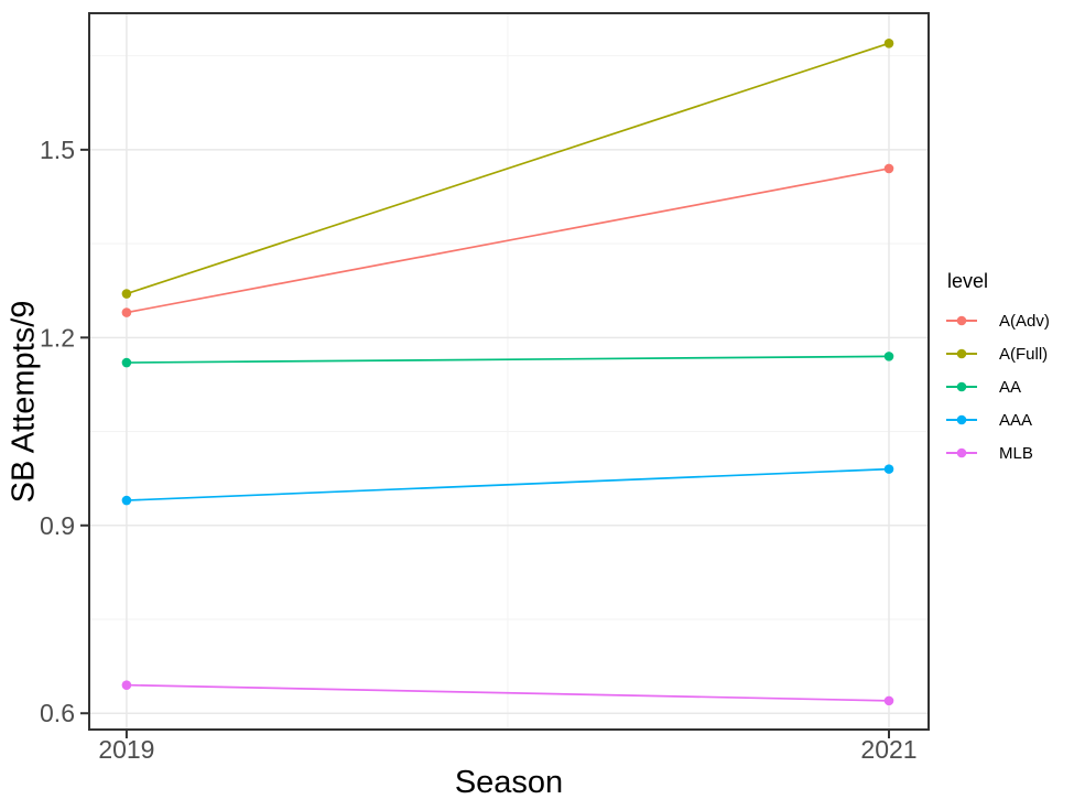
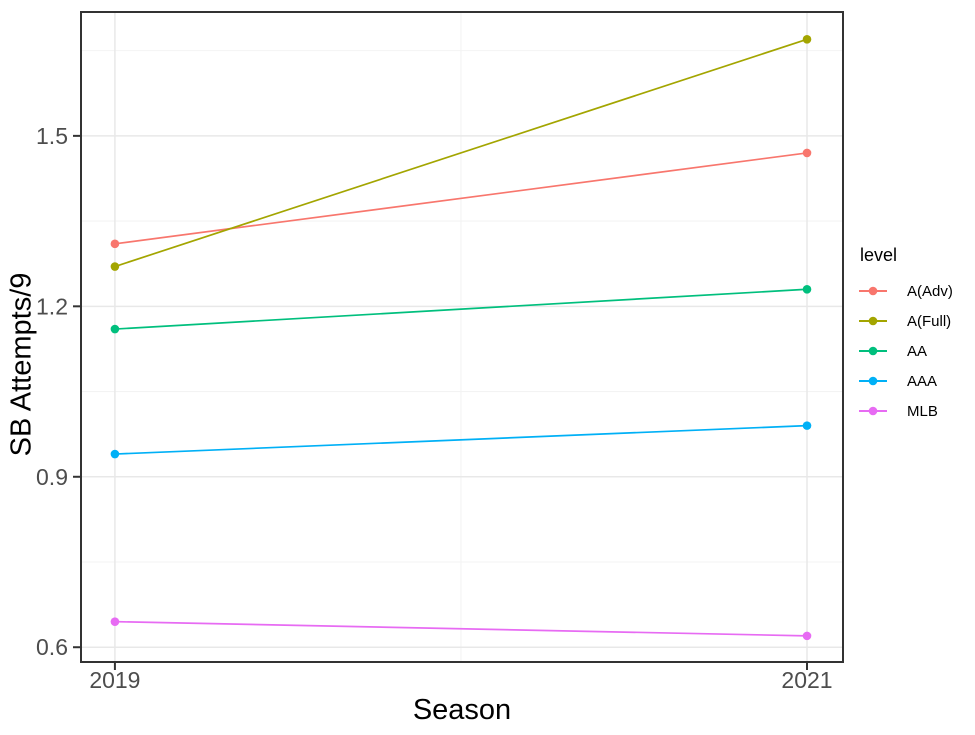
A(Adv)/2019: 1.24 -> 1.31
AA/2021: 1.17 -> 1.23
